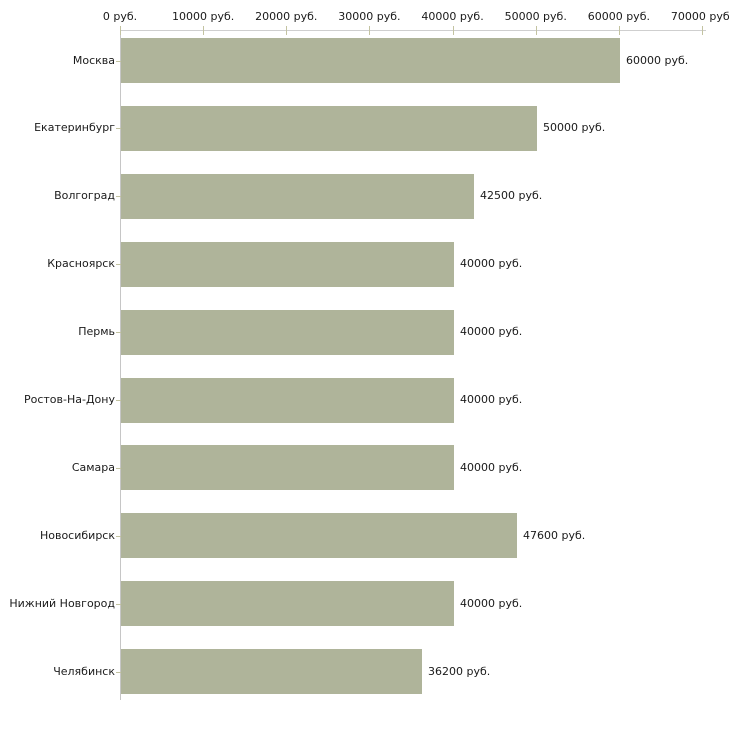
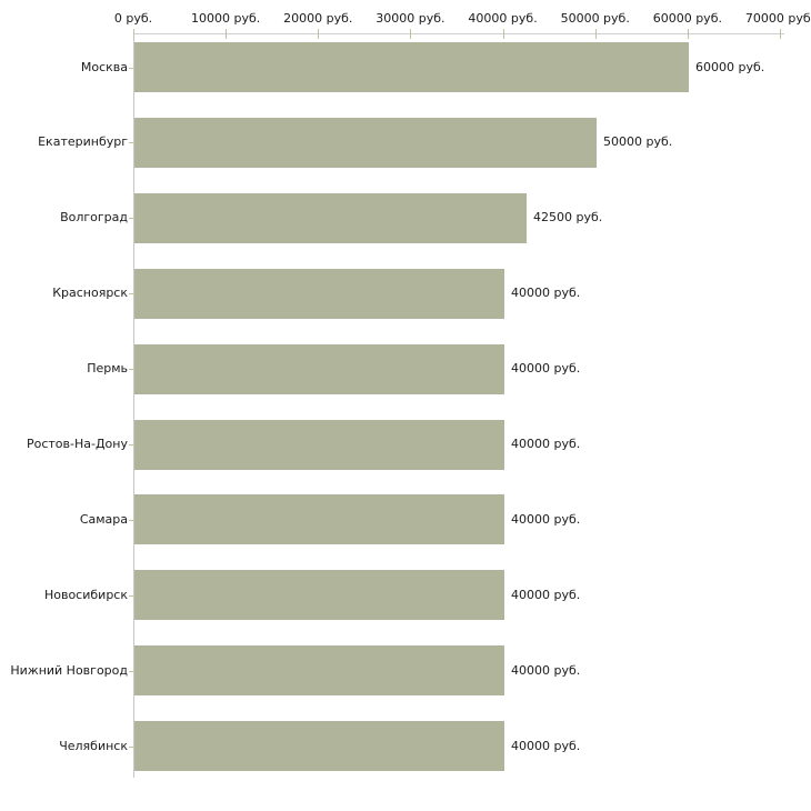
Новосибирск: 47600 -> 40000
Челябинск: 36200 -> 40000
